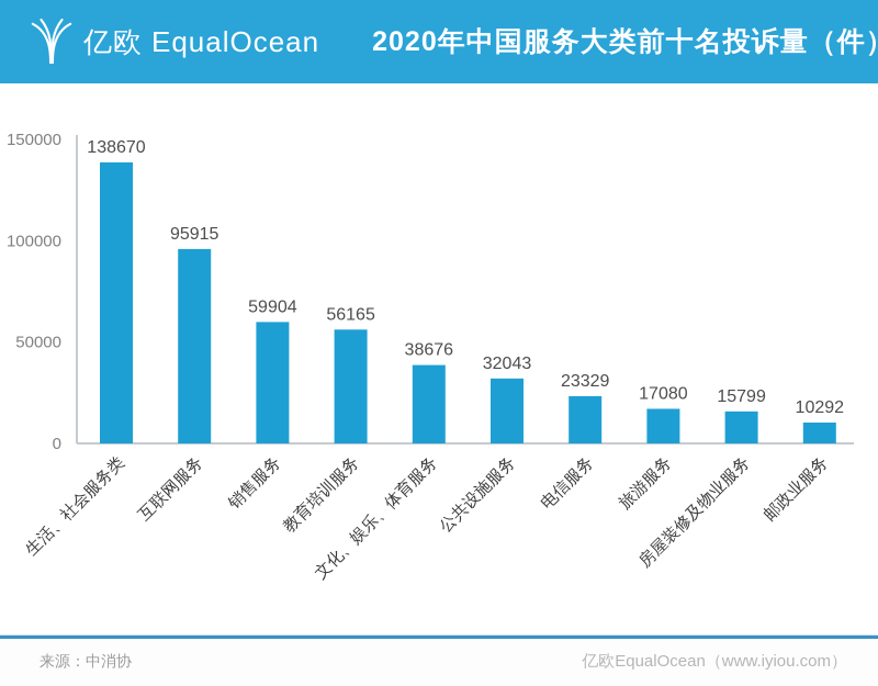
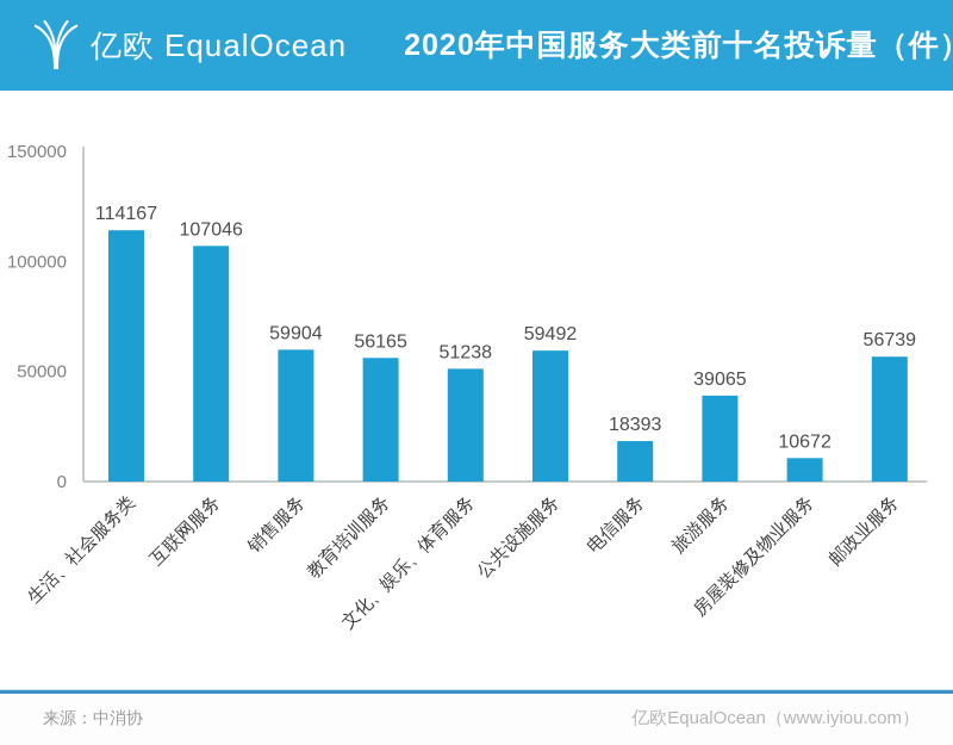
生活、社会服务类: 138670 -> 114167
互联网服务: 95915 -> 107046
文化、娱乐、体育服务: 38676 -> 51238
公共设施服务: 32043 -> 59492
电信服务: 23329 -> 18393
旅游服务: 17080 -> 39065
房屋装修及物业服务: 15799 -> 10672
邮政业服务: 10292 -> 56739
